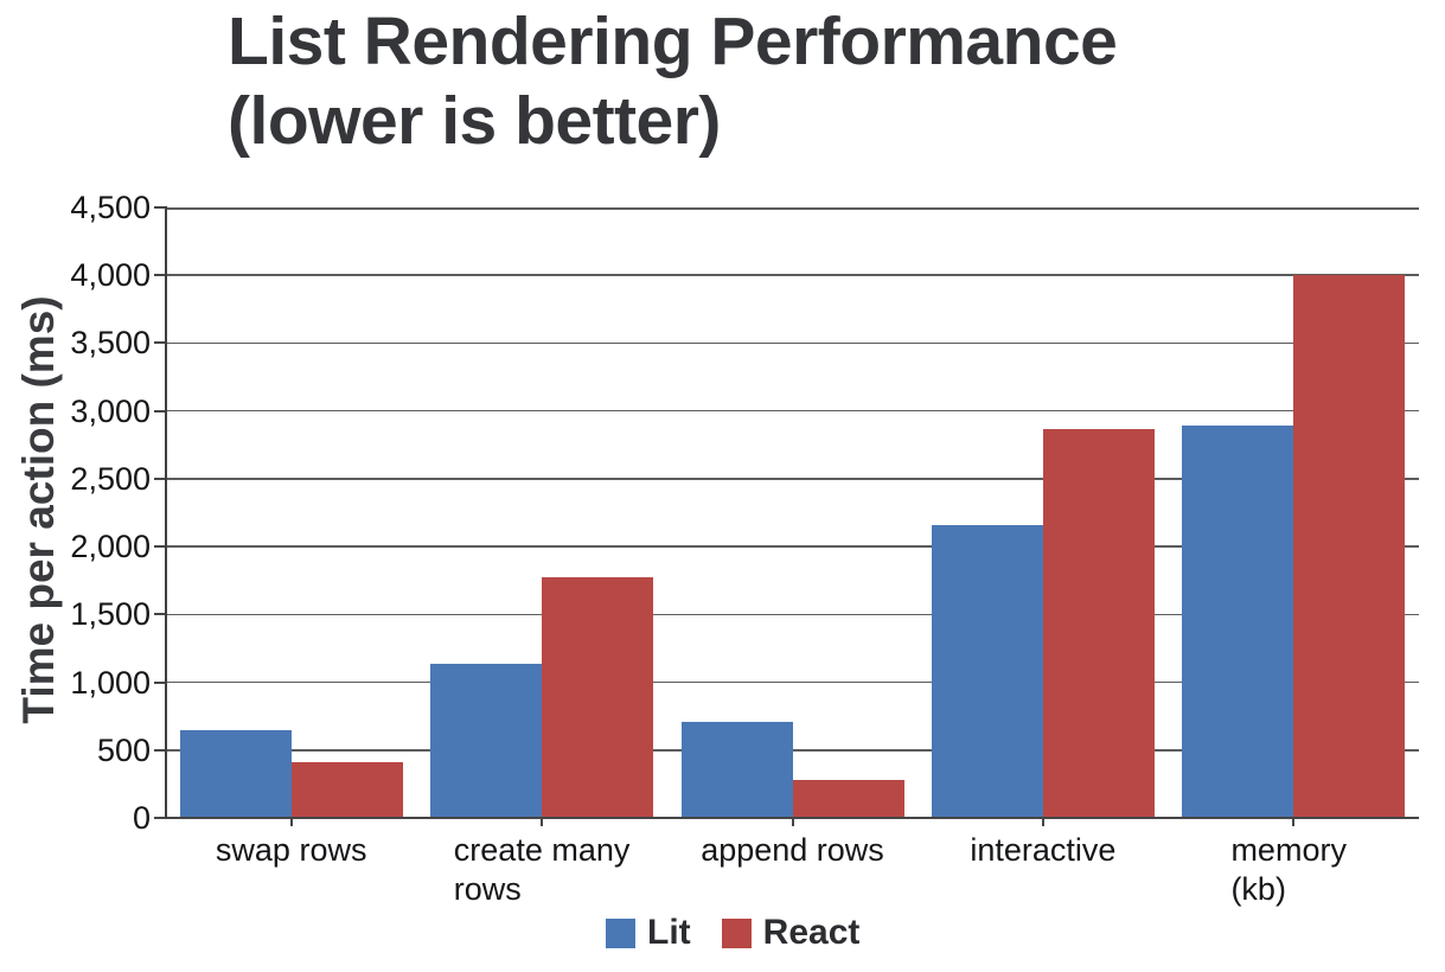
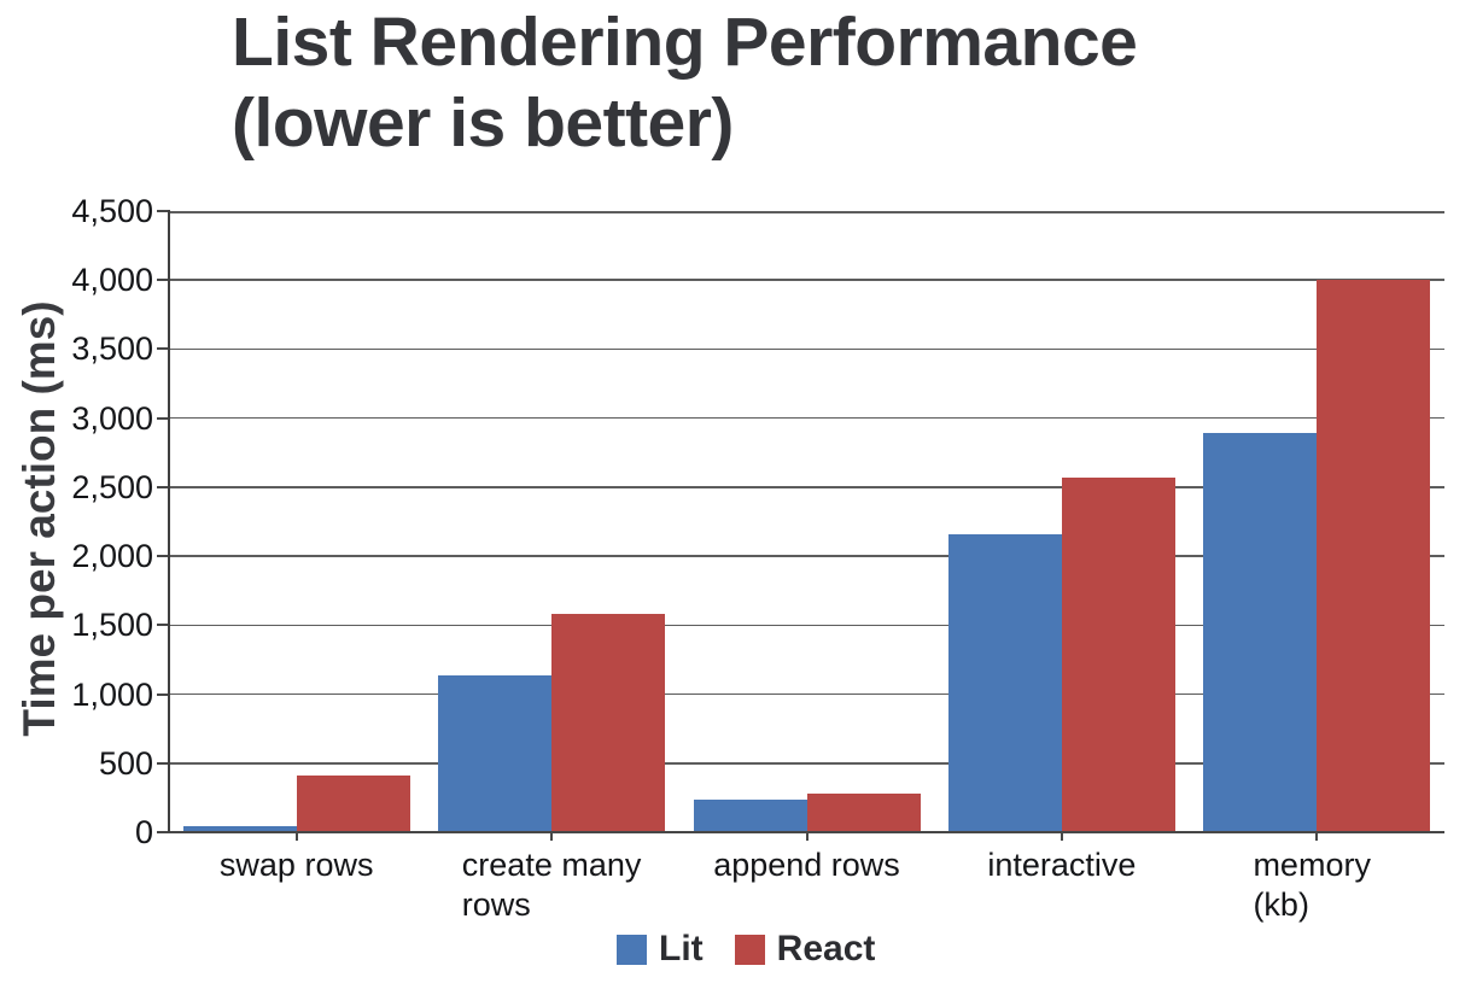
Lit/swap rows: 650 -> 40
React/create many rows: 1770 -> 1580
Lit/append rows: 710 -> 240
React/interactive: 2870 -> 2570
